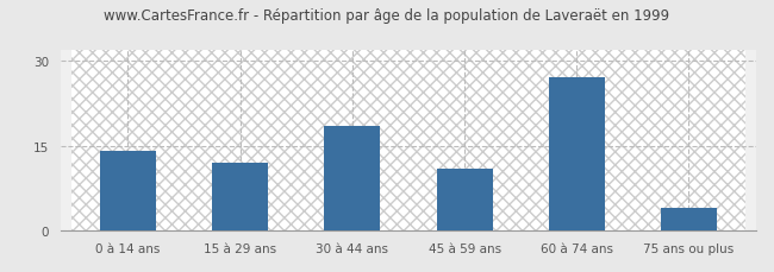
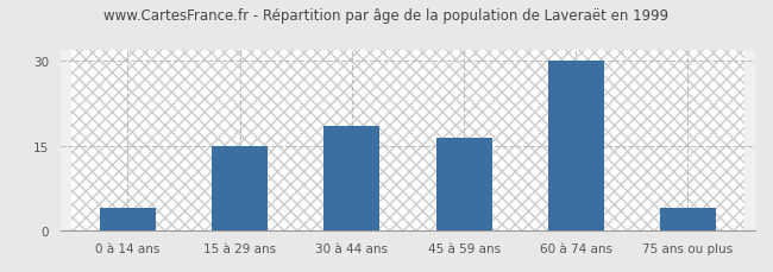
0 à 14 ans: 14.0 -> 4.0
15 à 29 ans: 12.0 -> 15.0
45 à 59 ans: 11.0 -> 16.5
60 à 74 ans: 27.0 -> 30.0
